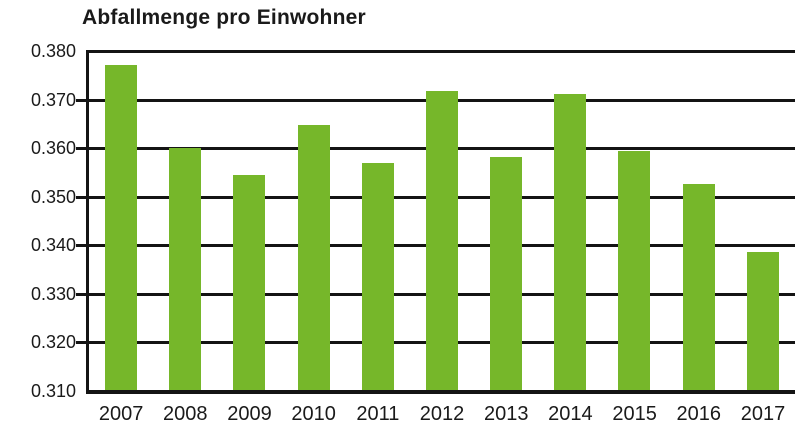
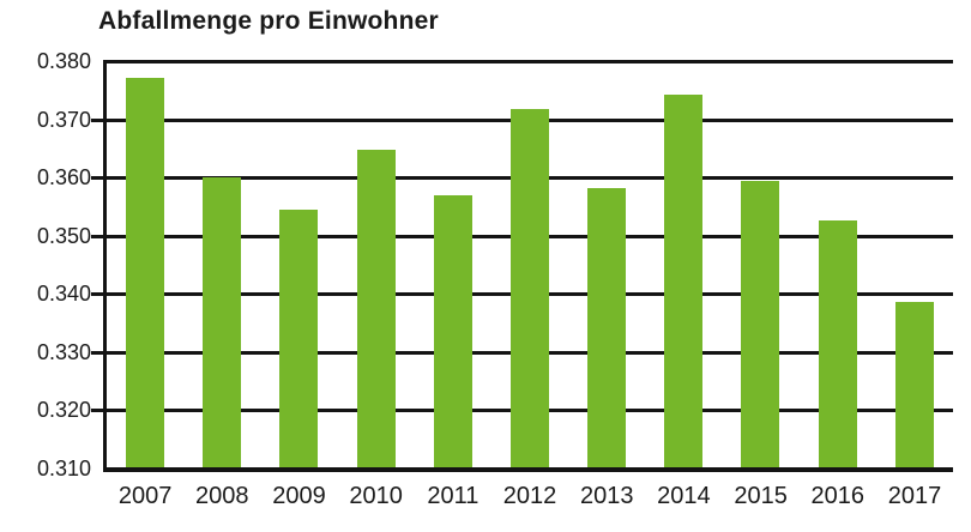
2014: 0.371 -> 0.374
